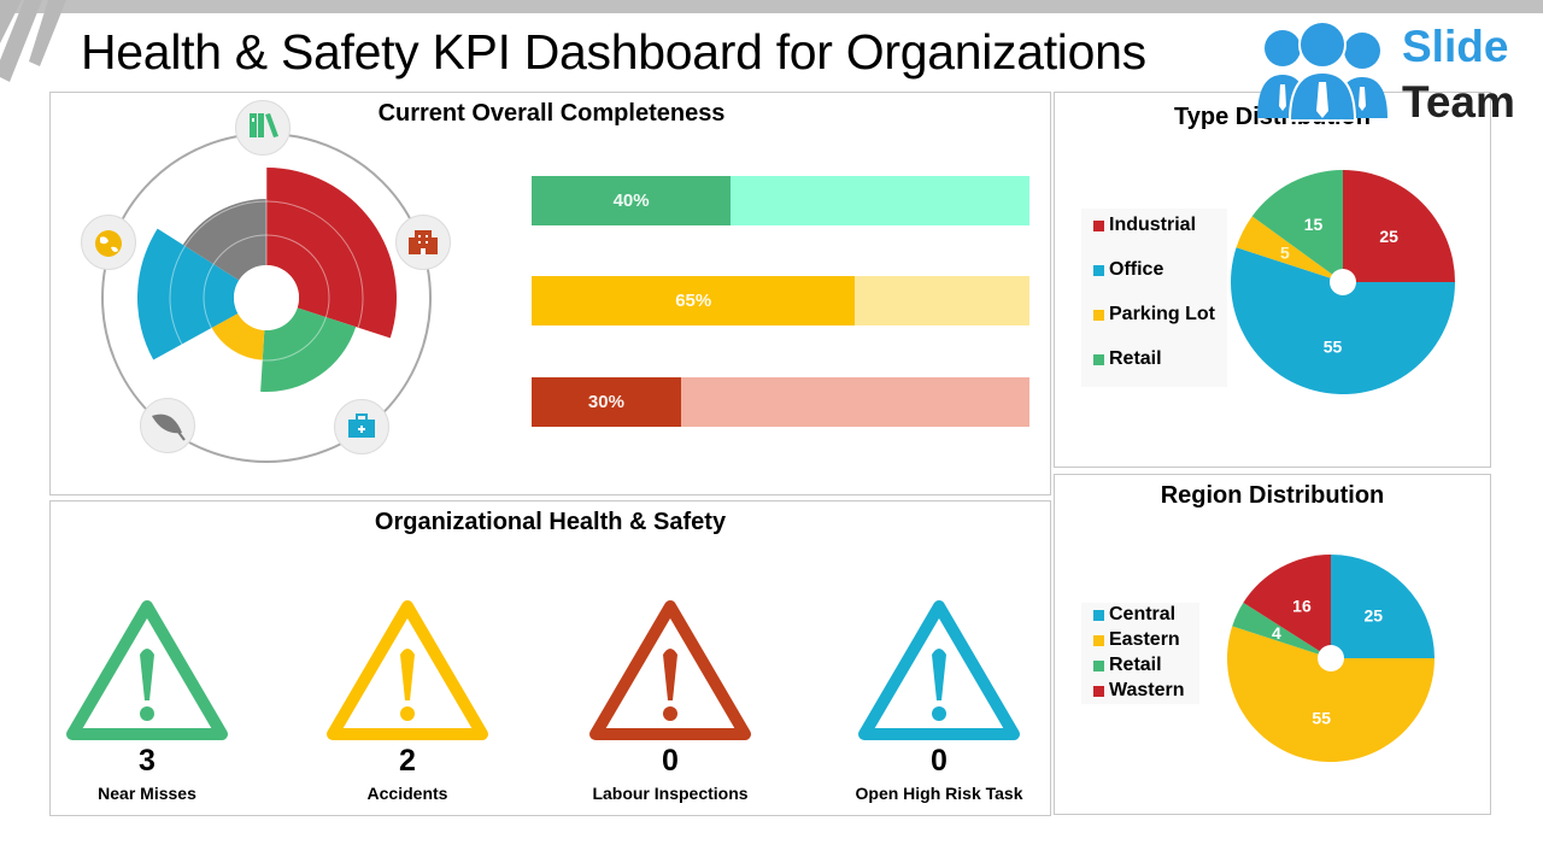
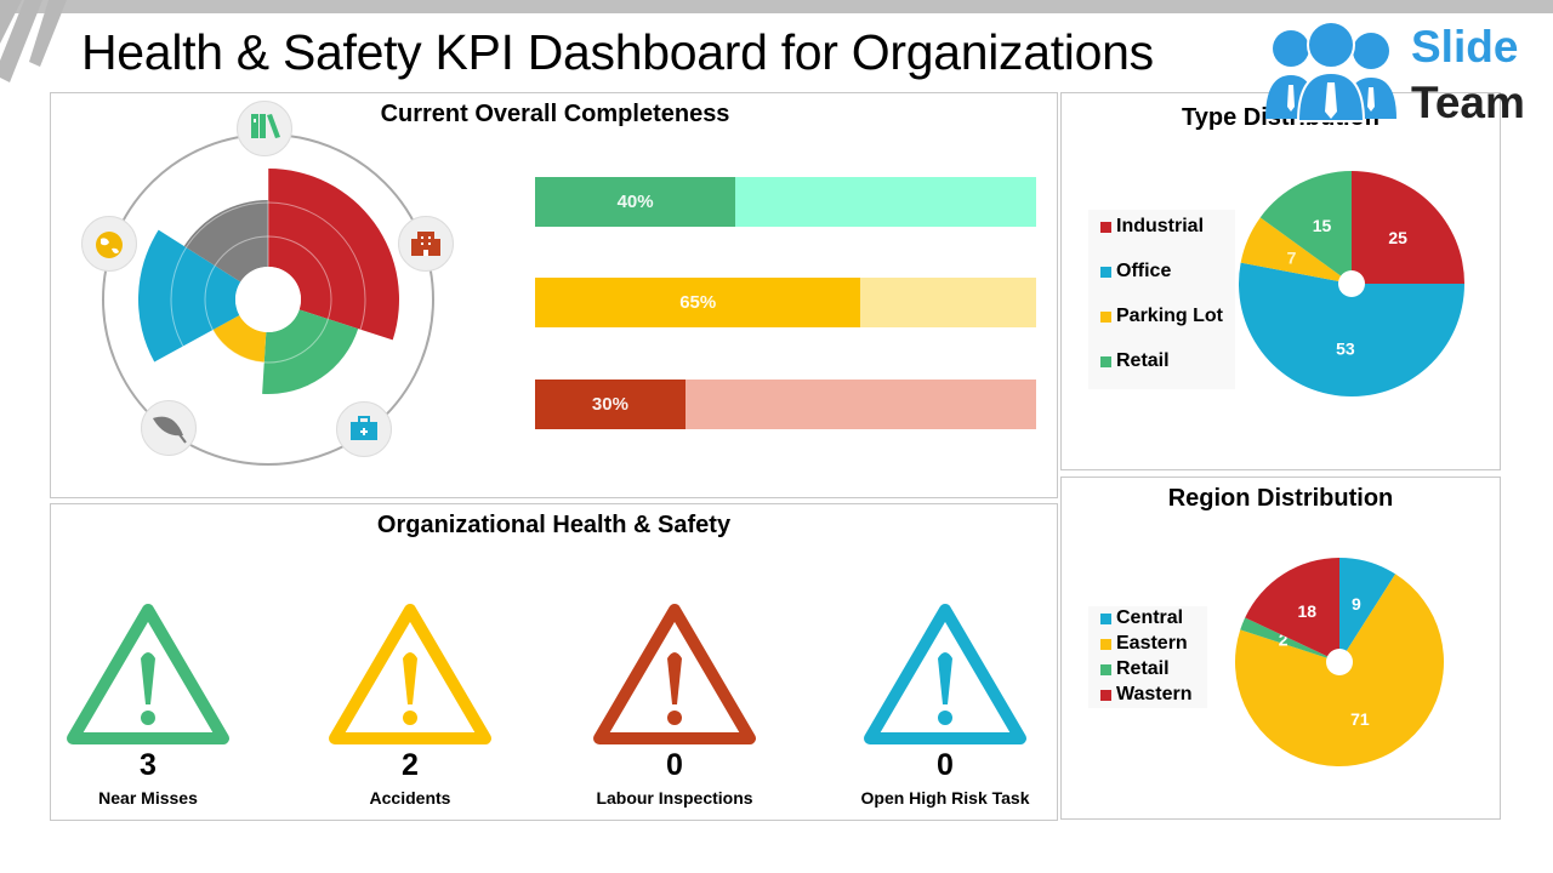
Type Distribution/Office: 55 -> 53
Type Distribution/Parking Lot: 5 -> 7
Region Distribution/Central: 25 -> 9
Region Distribution/Eastern: 55 -> 71
Region Distribution/Retail: 4 -> 2
Region Distribution/Wastern: 16 -> 18
